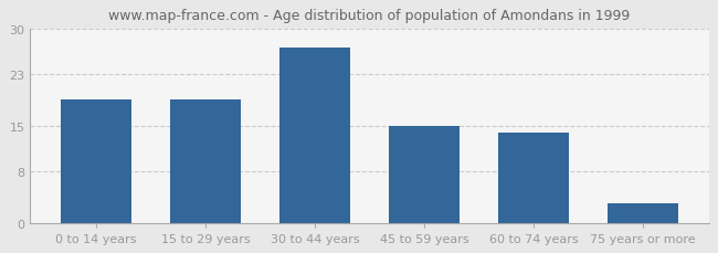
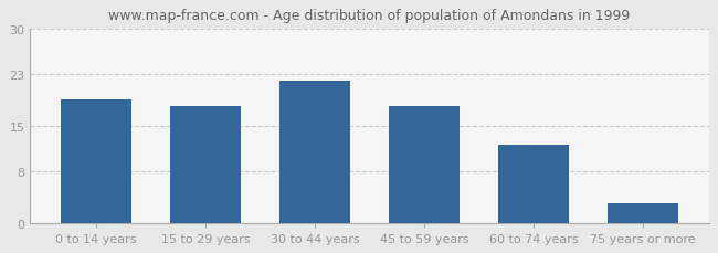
15 to 29 years: 19 -> 18
30 to 44 years: 27 -> 22
45 to 59 years: 15 -> 18
60 to 74 years: 14 -> 12
